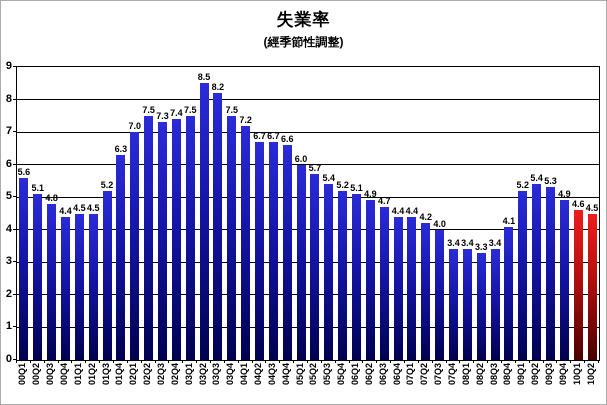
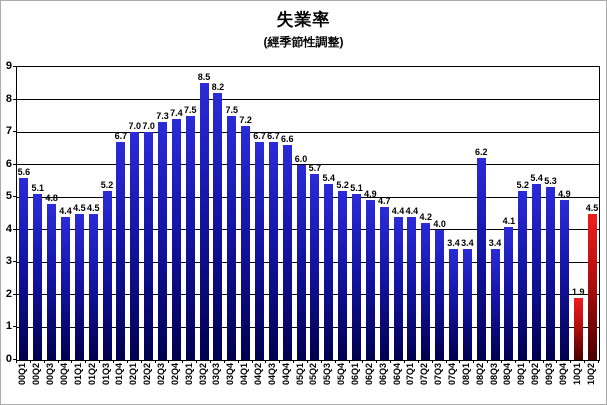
01Q4: 6.3 -> 6.7
02Q2: 7.5 -> 7.0
08Q2: 3.3 -> 6.2
10Q1: 4.6 -> 1.9
